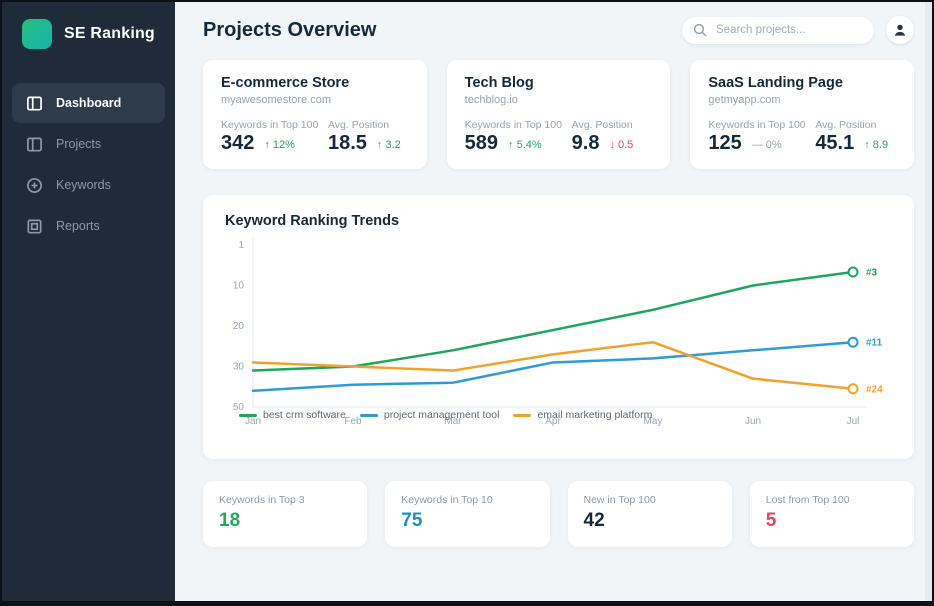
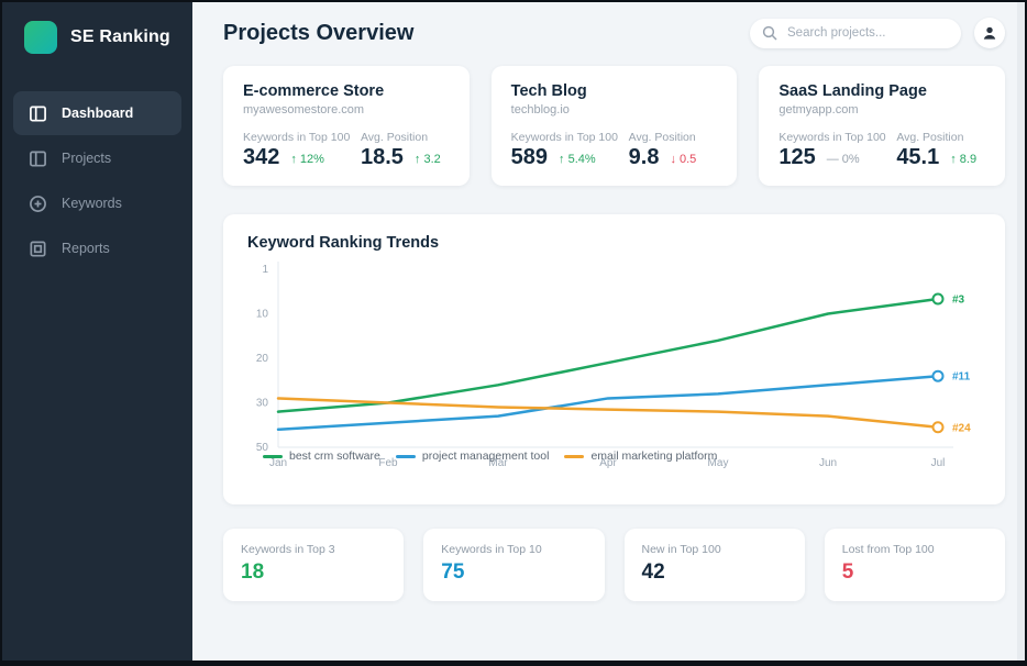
best crm software/Jan: 32 -> 34
project management tool/Mar: 38 -> 36
email marketing platform/Apr: 27 -> 33
email marketing platform/May: 24 -> 34
